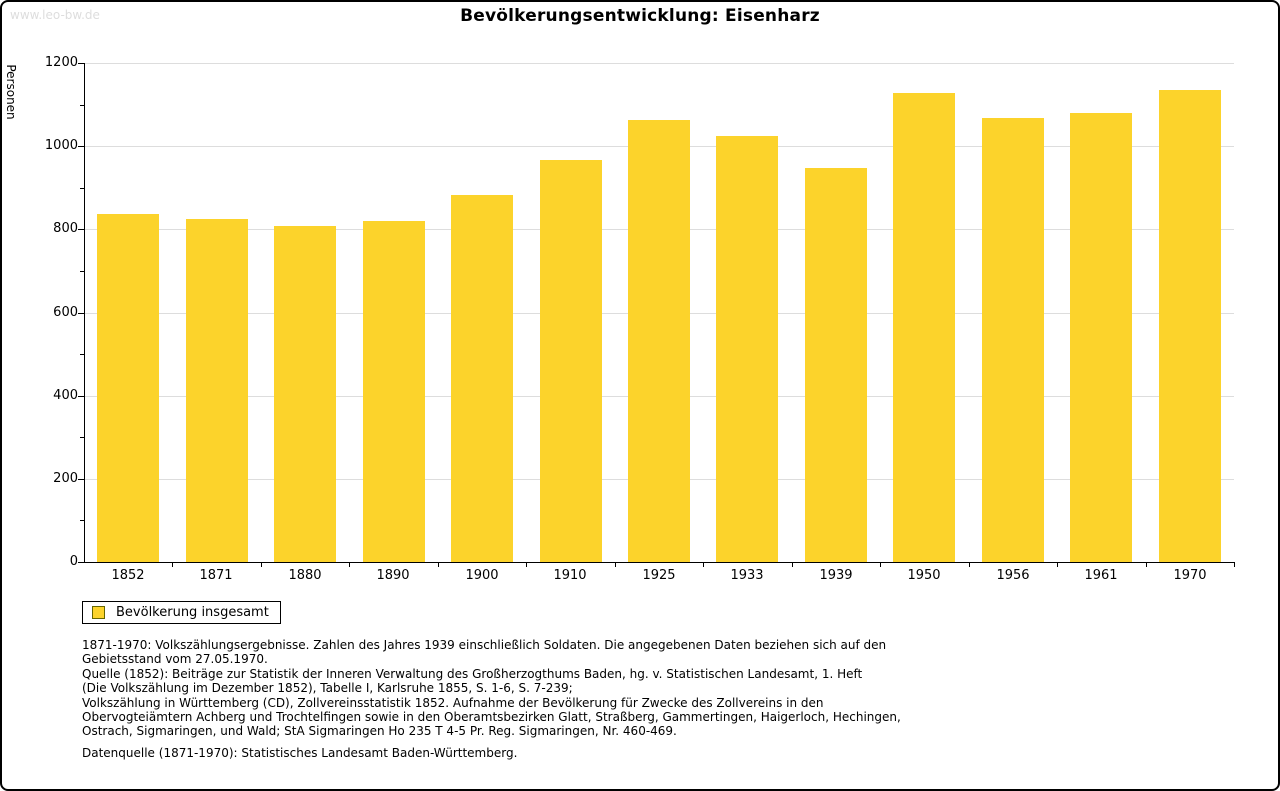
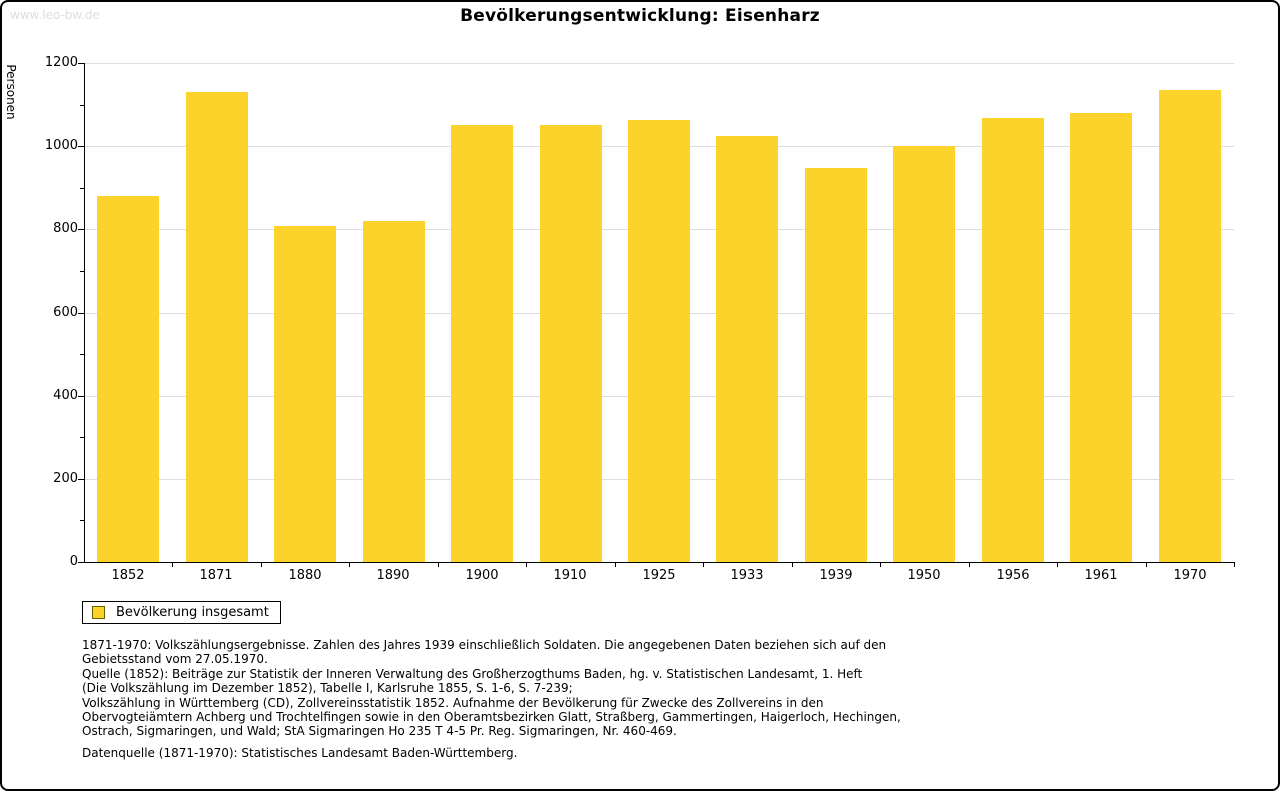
1852: 840 -> 880
1871: 830 -> 1130
1900: 880 -> 1050
1910: 970 -> 1050
1950: 1130 -> 1000
